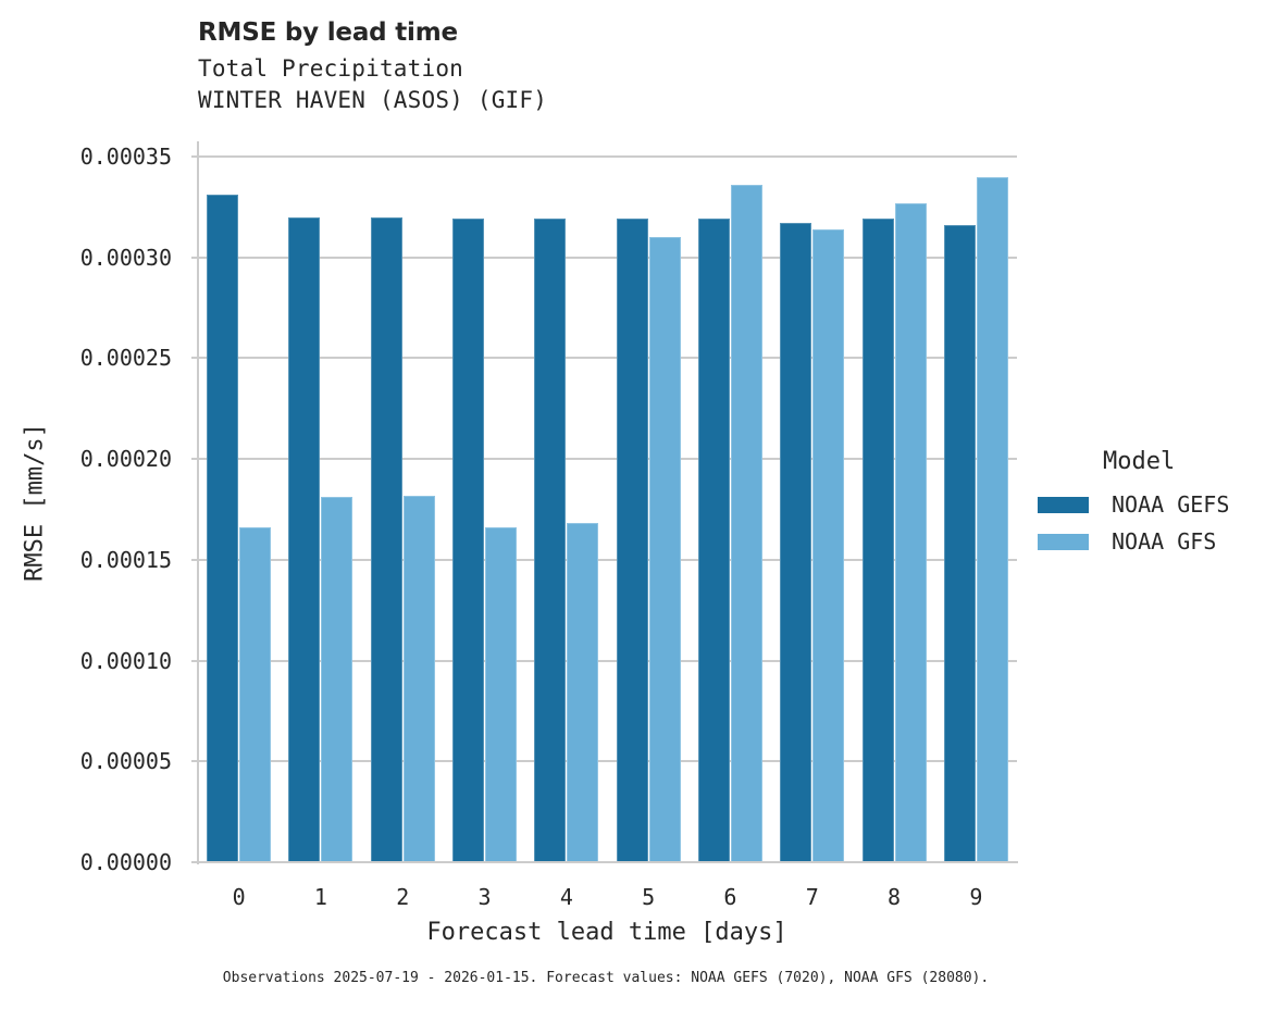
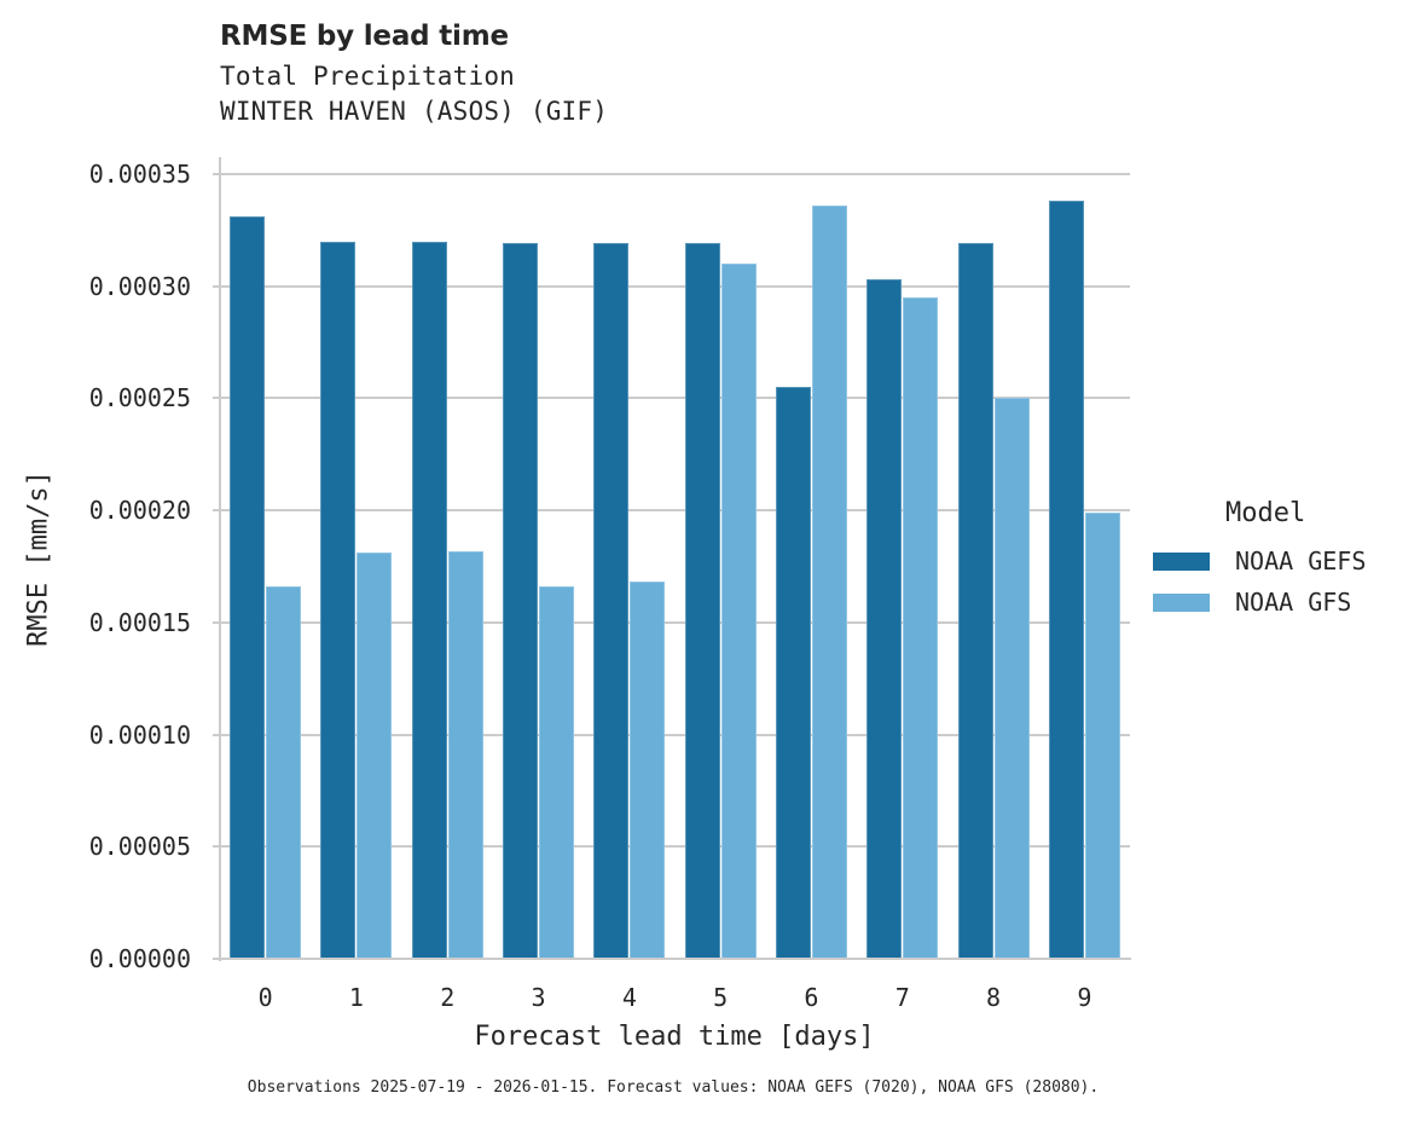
NOAA GEFS/6: 0.000319 -> 0.000255
NOAA GEFS/7: 0.000317 -> 0.000303
NOAA GFS/7: 0.000314 -> 0.000295
NOAA GFS/8: 0.000327 -> 0.000250
NOAA GEFS/9: 0.000316 -> 0.000338
NOAA GFS/9: 0.000340 -> 0.000199
